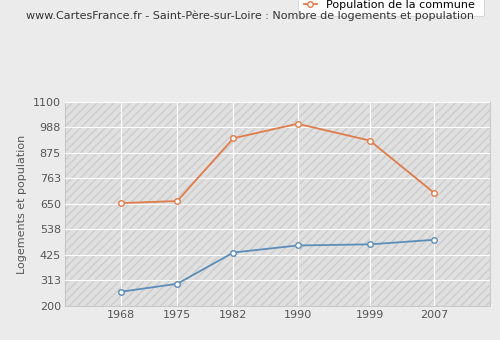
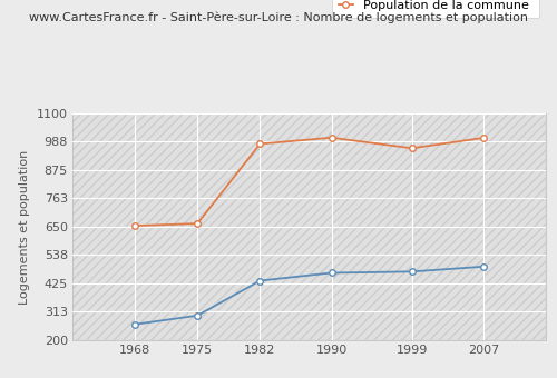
Population de la commune/1982: 940 -> 979
Population de la commune/1999: 930 -> 962
Population de la commune/2007: 700 -> 1003
